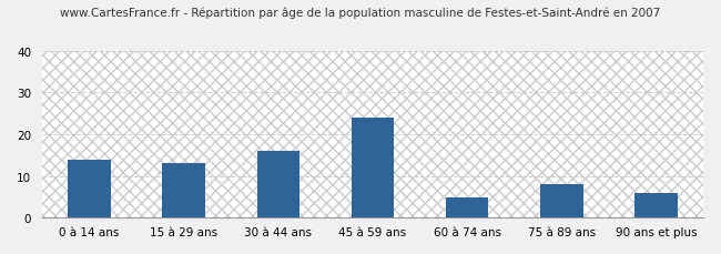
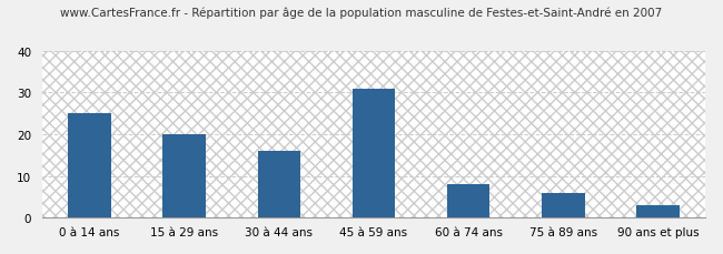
0 à 14 ans: 14 -> 25
15 à 29 ans: 13 -> 20
45 à 59 ans: 24 -> 31
60 à 74 ans: 5 -> 8
75 à 89 ans: 8 -> 6
90 ans et plus: 6 -> 3
